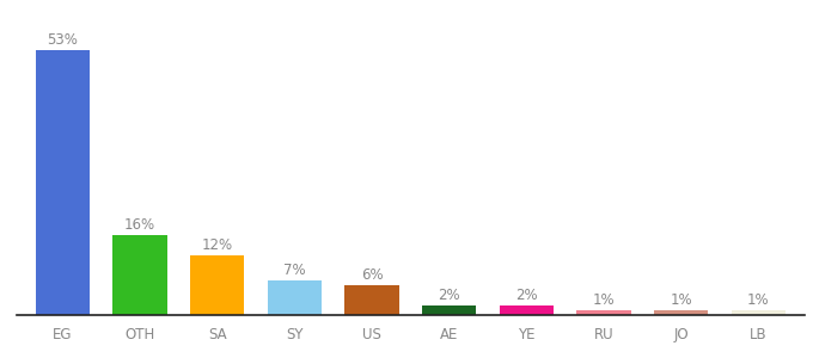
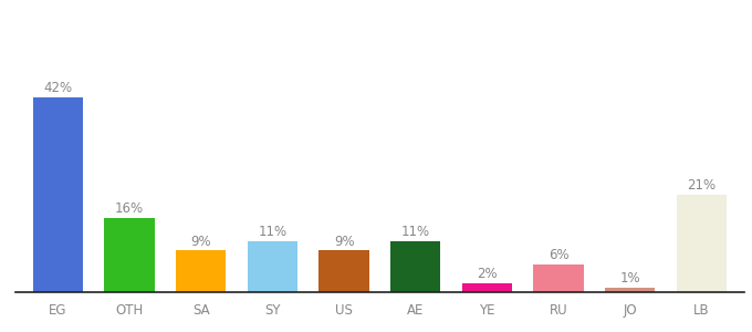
EG: 53% -> 42%
SA: 12% -> 9%
SY: 7% -> 11%
US: 6% -> 9%
AE: 2% -> 11%
RU: 1% -> 6%
LB: 1% -> 21%
